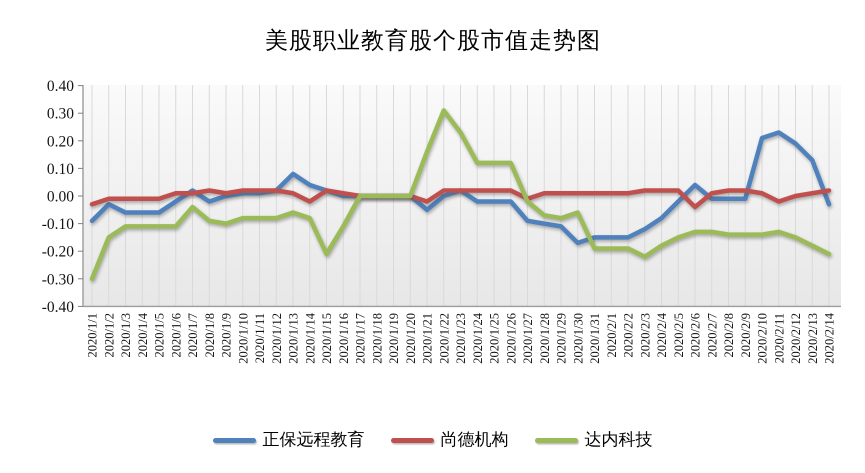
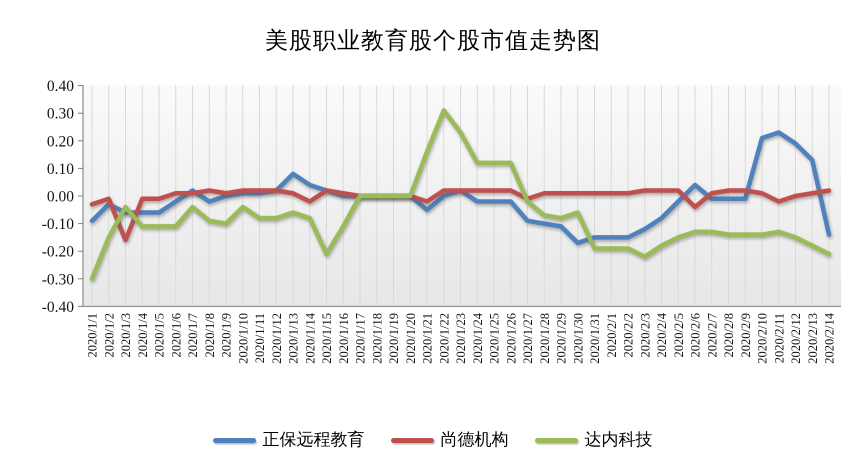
尚德机构/2020/1/3: -0.01 -> -0.16
达内科技/2020/1/3: -0.11 -> -0.04
达内科技/2020/1/10: -0.08 -> -0.04
正保远程教育/2020/2/14: -0.03 -> -0.14
